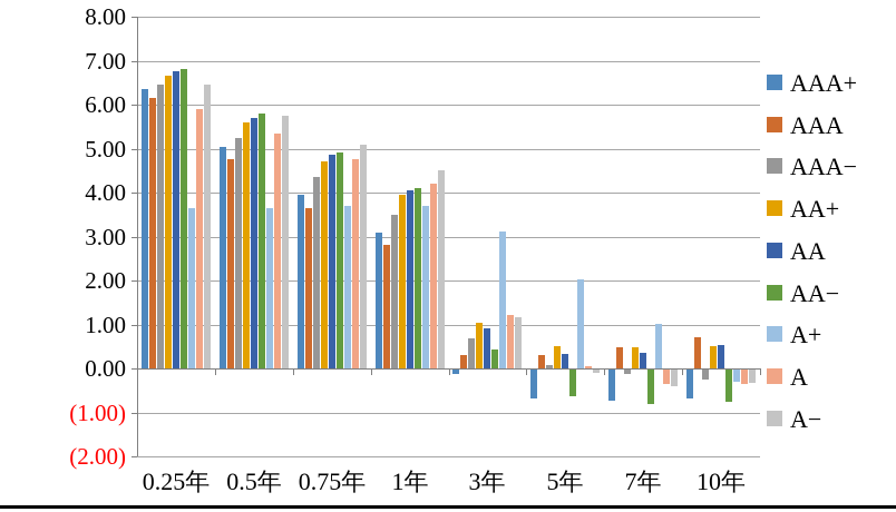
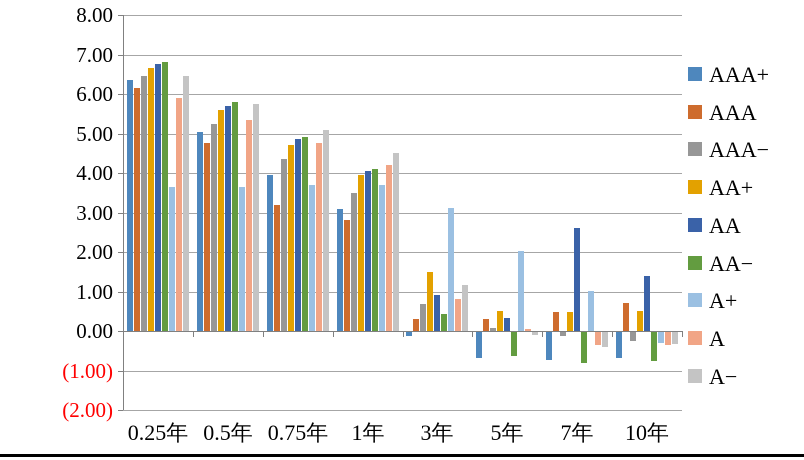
AAA/0.75年: 3.6 -> 3.2
AA+/3年: 1.1 -> 1.5
A/3年: 1.2 -> 0.8
AA/7年: 0.3 -> 2.6
AA/10年: 0.5 -> 1.4
